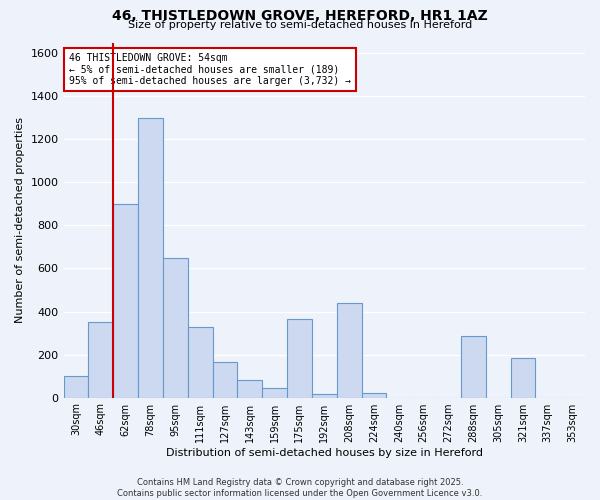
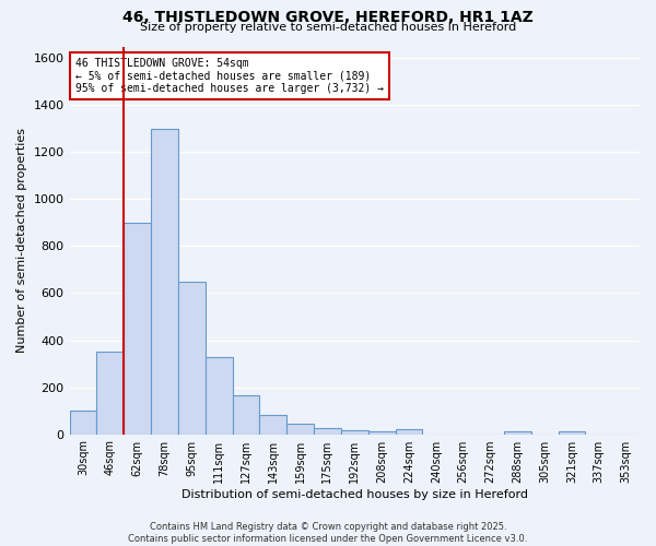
175sqm: 365 -> 25
208sqm: 440 -> 10
288sqm: 285 -> 10
321sqm: 185 -> 10
